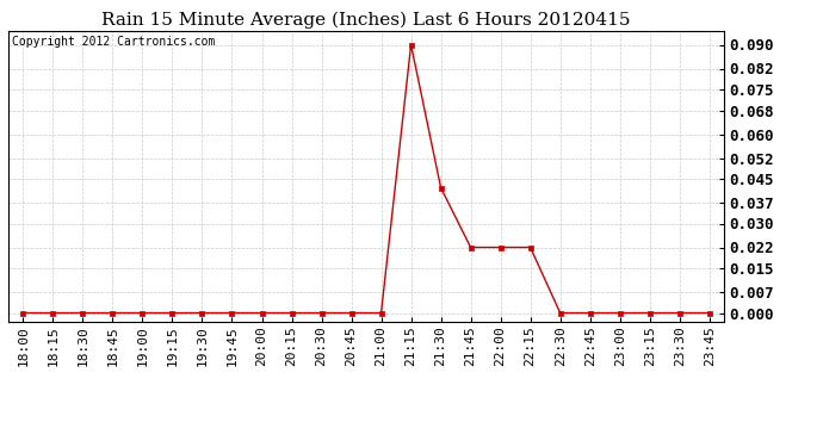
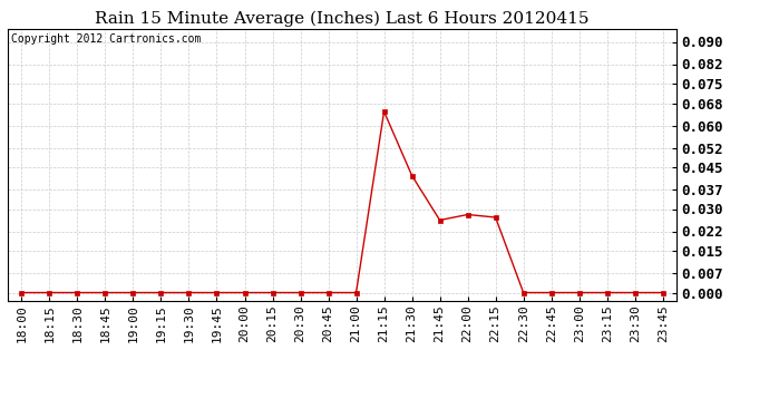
21:15: 0.090 -> 0.065
21:45: 0.022 -> 0.026
22:00: 0.022 -> 0.028
22:15: 0.022 -> 0.027
